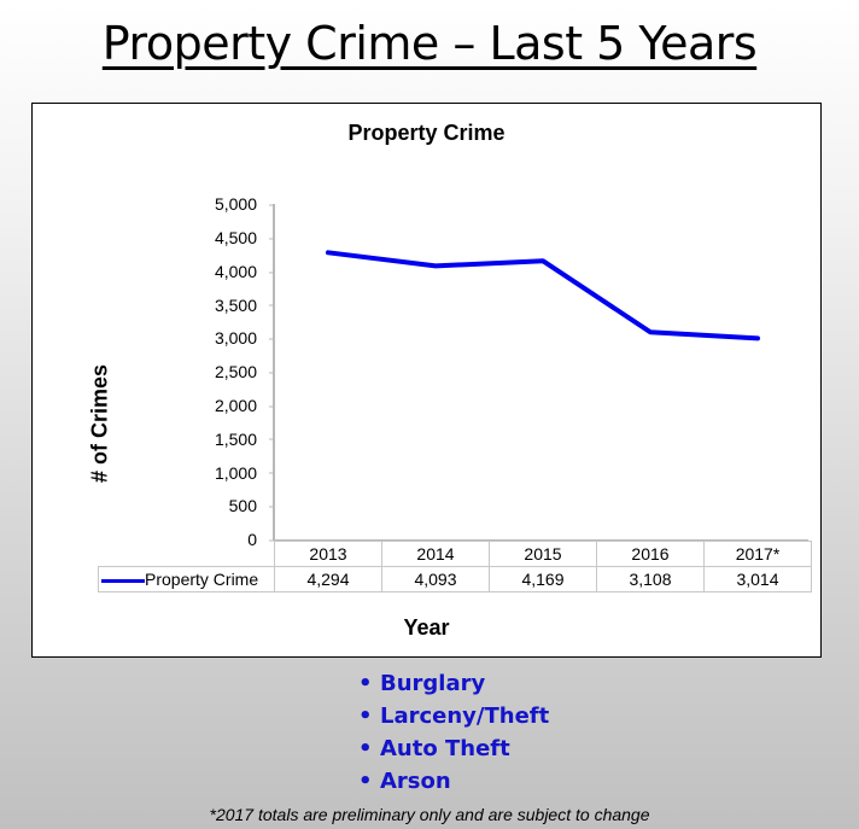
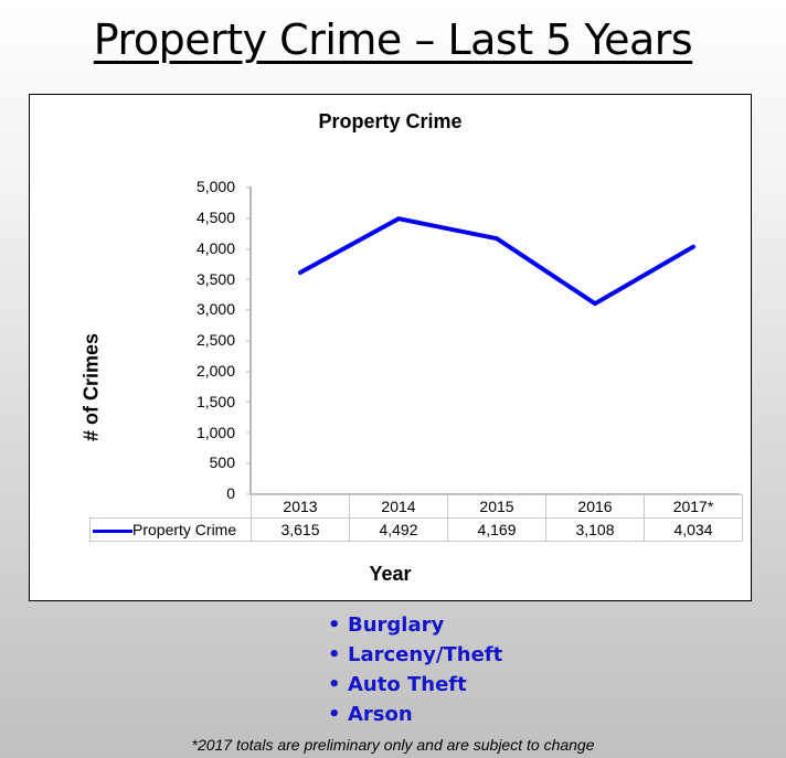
2013: 4,294 -> 3,615
2014: 4,093 -> 4,492
2017*: 3,014 -> 4,034
